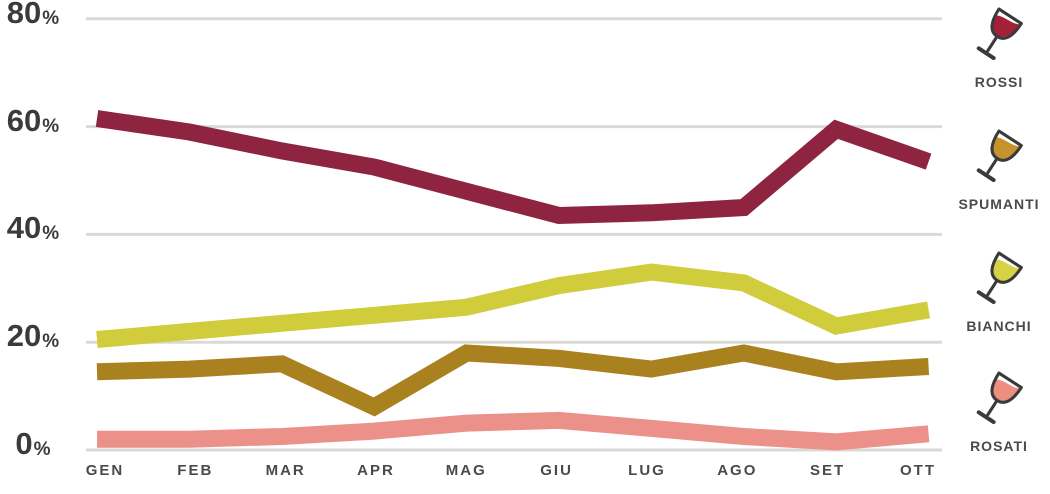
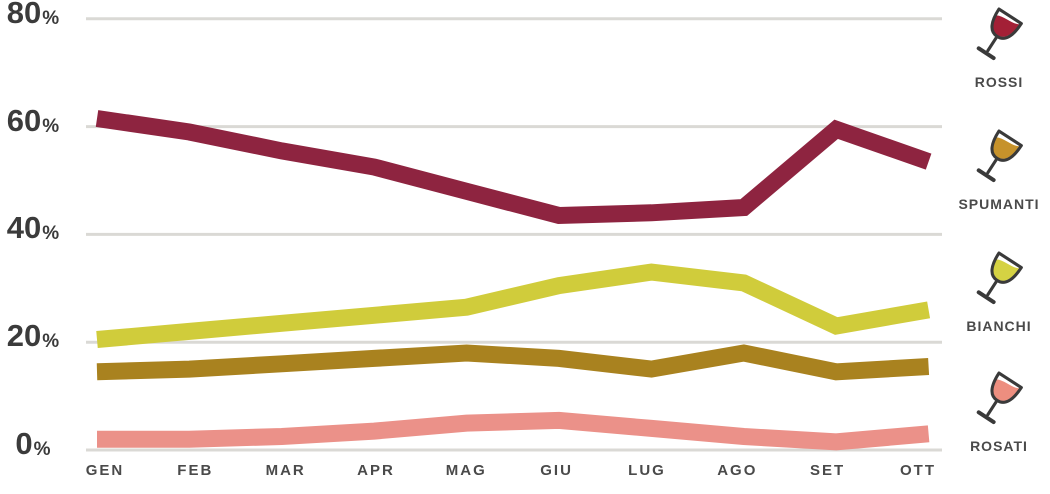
SPUMANTI/APR: 8 -> 17
